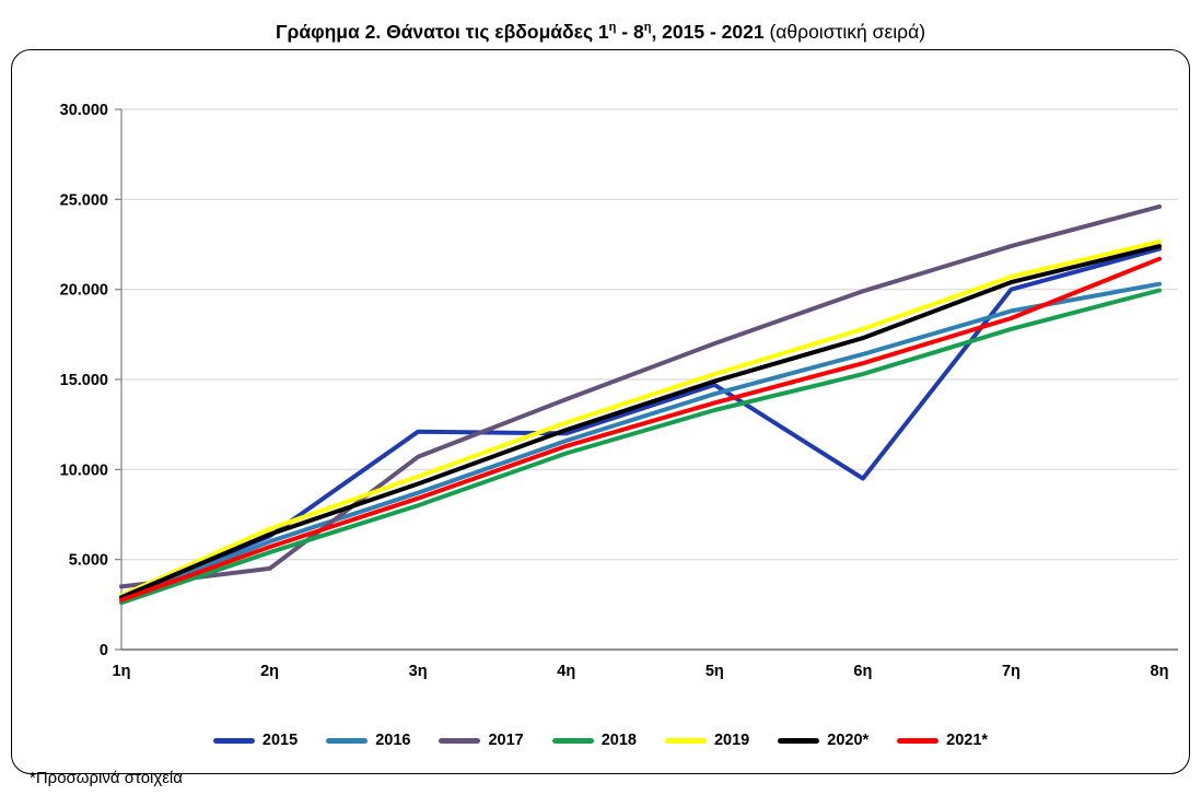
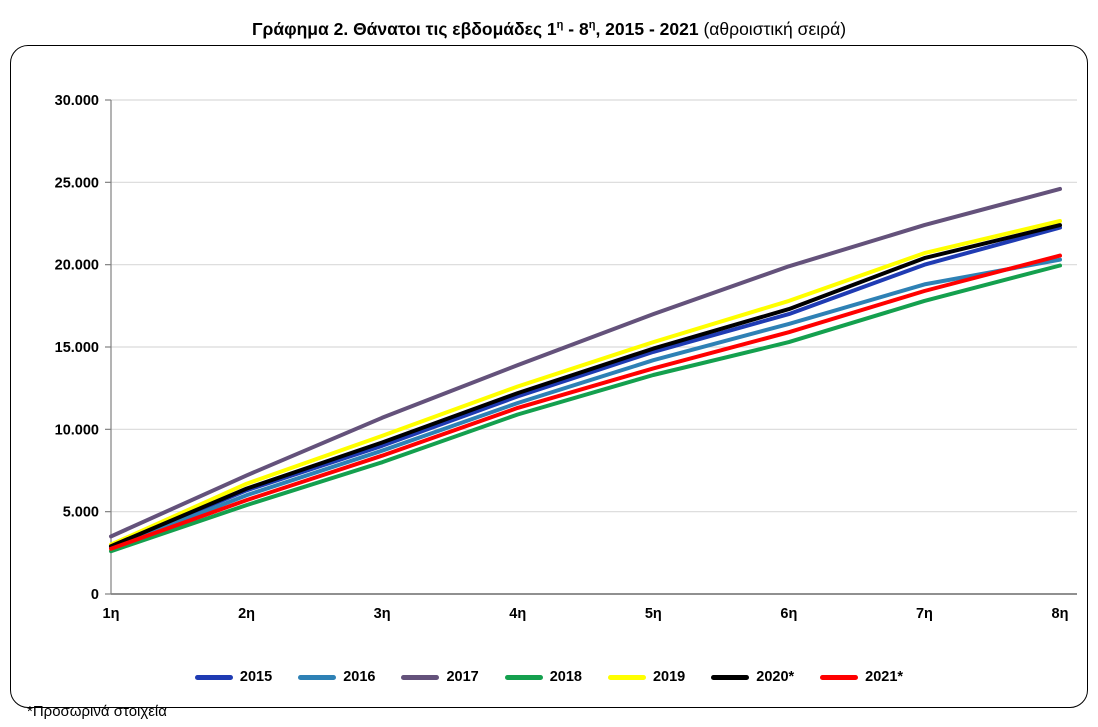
2017/2η: 4500 -> 7200
2015/3η: 12100 -> 9000
2015/6η: 9500 -> 17000
2021*/8η: 21700 -> 20600
